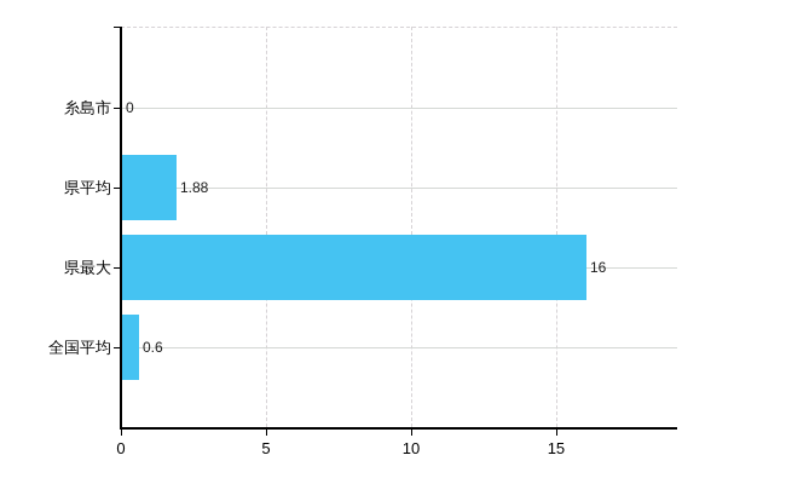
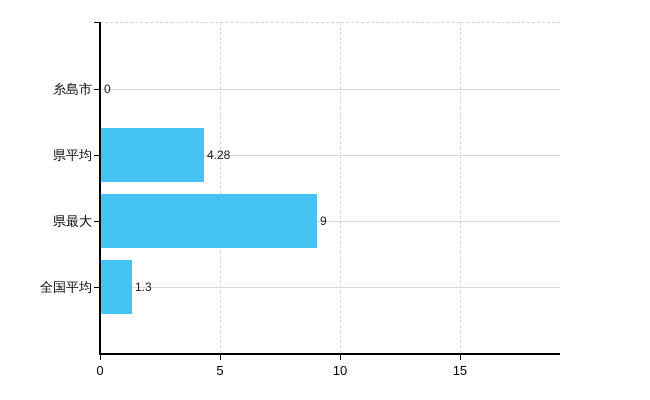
県平均: 1.88 -> 4.28
県最大: 16 -> 9
全国平均: 0.6 -> 1.3
